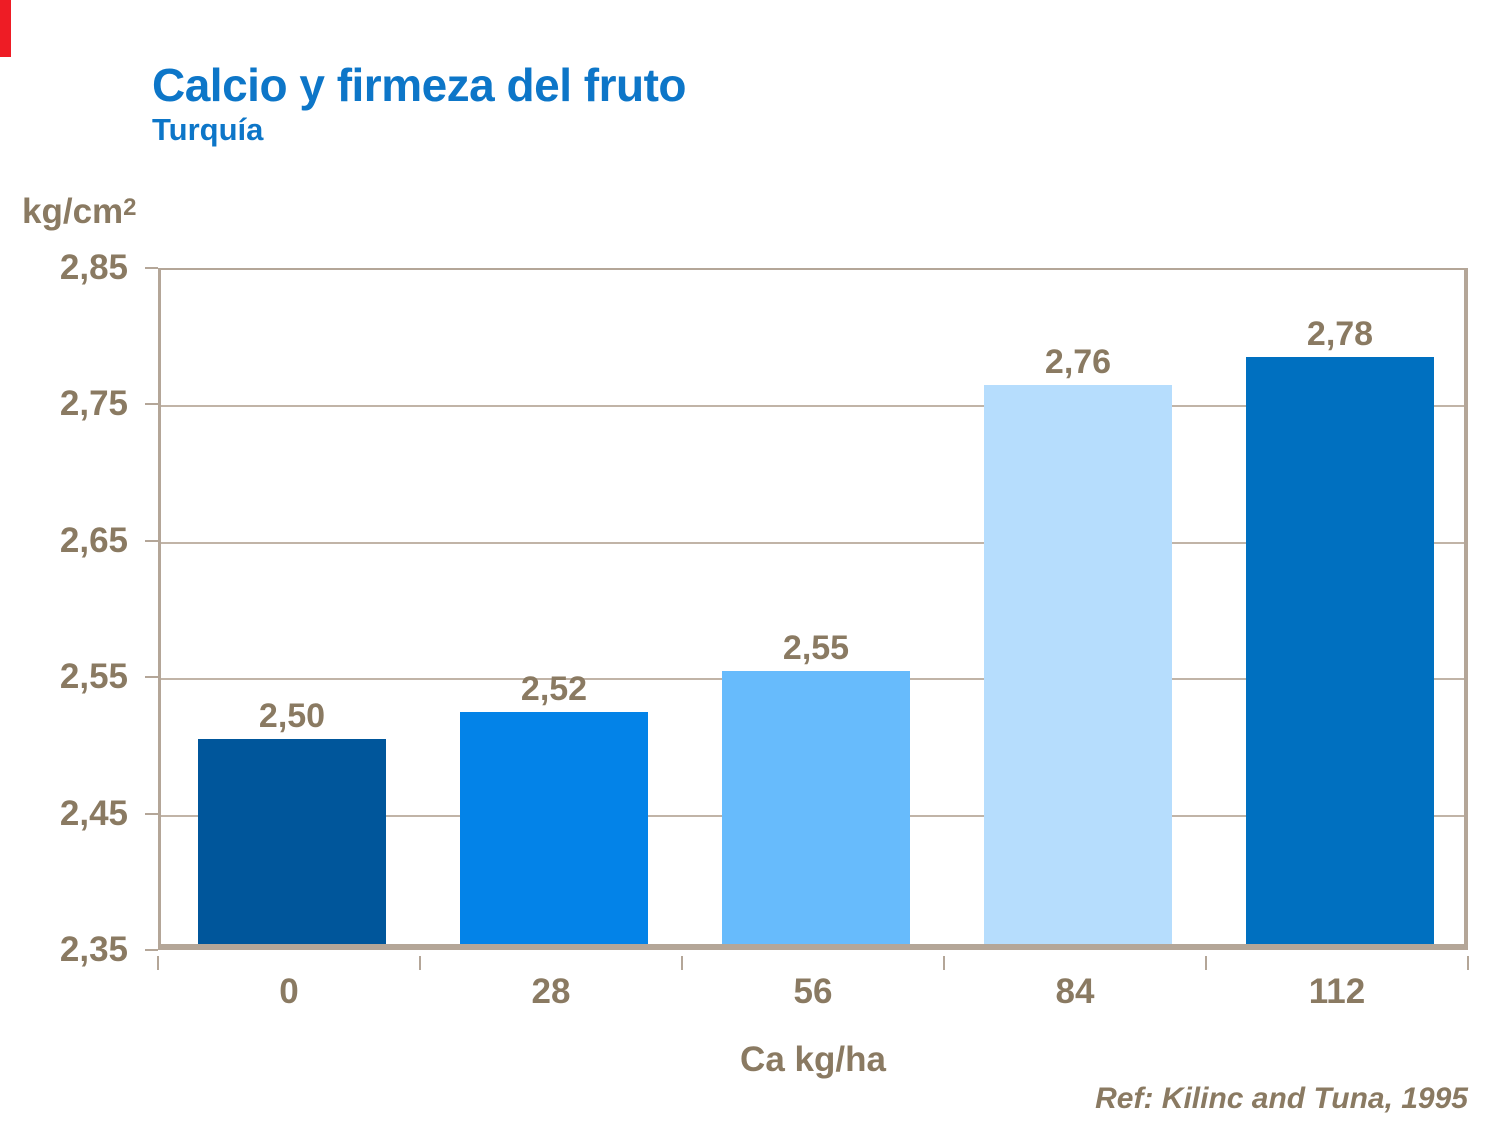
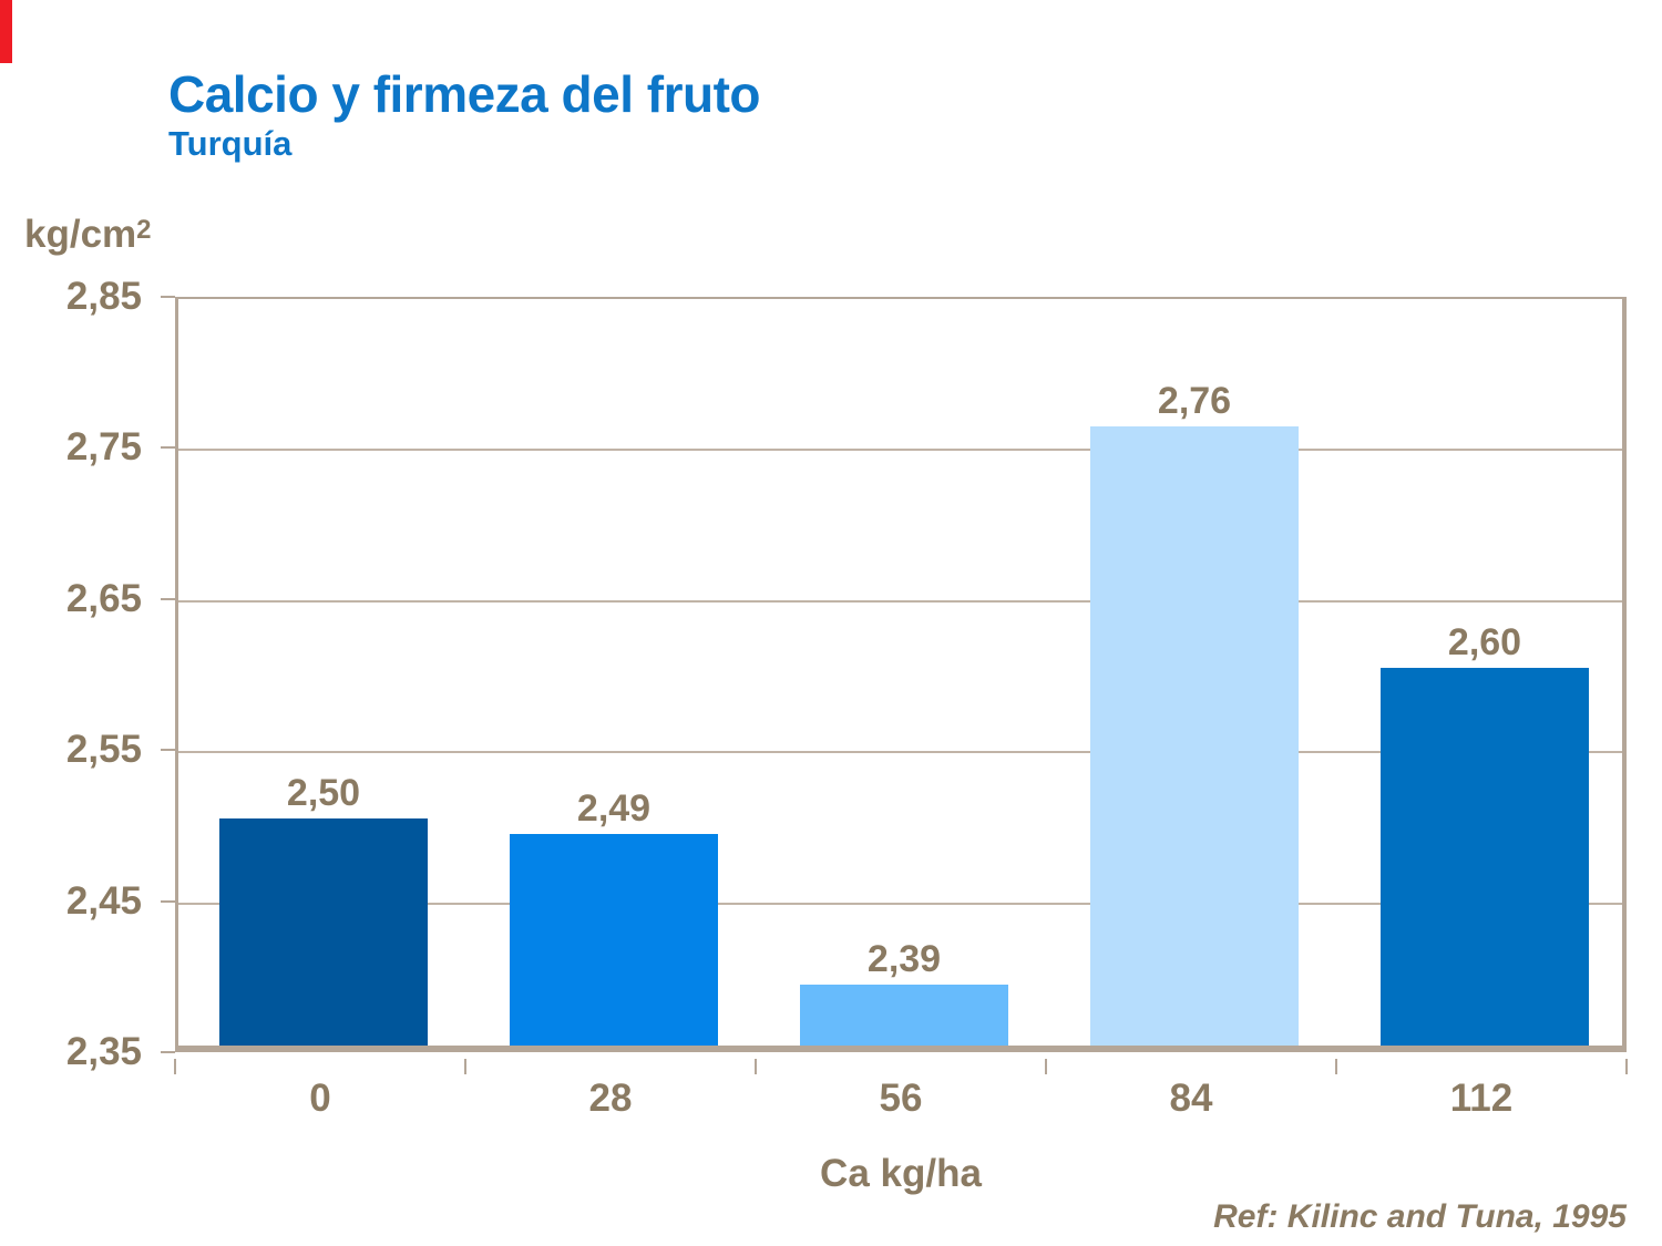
28: 2,52 -> 2,49
56: 2,55 -> 2,39
112: 2,78 -> 2,60
